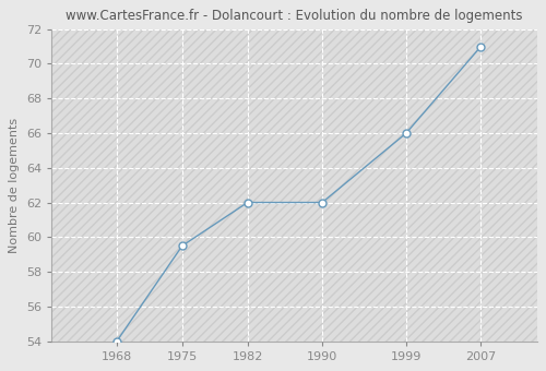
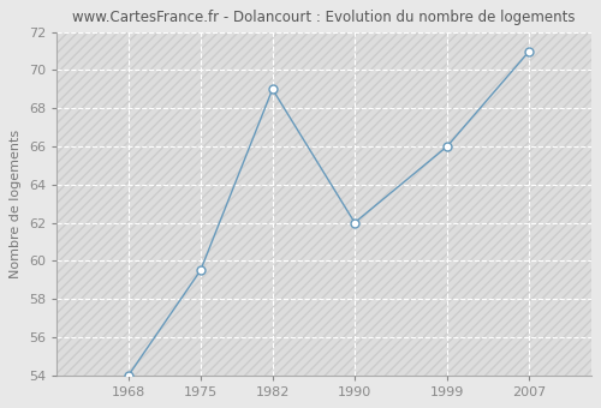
1982: 62.0 -> 69.0
